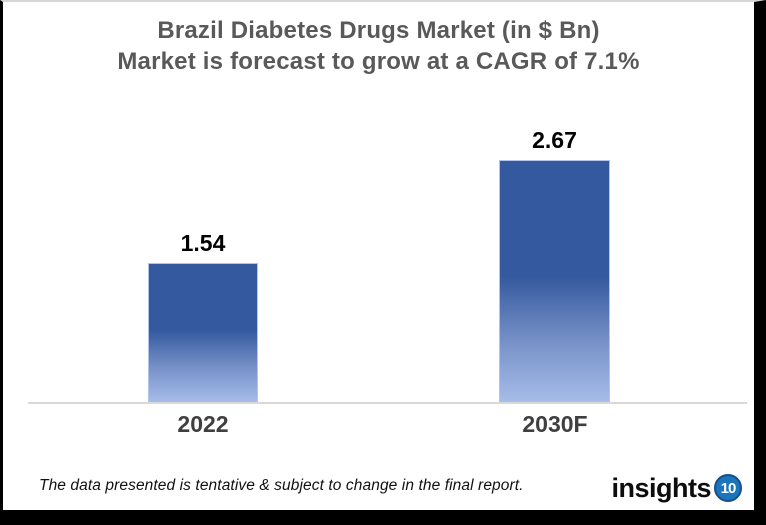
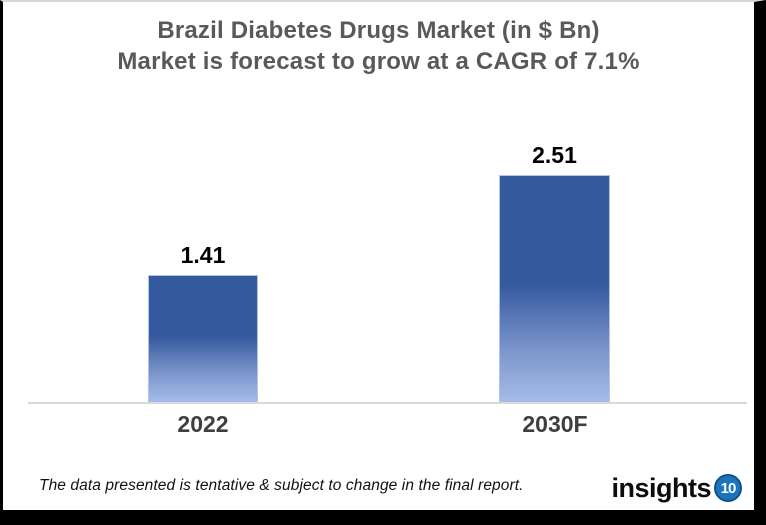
2022: 1.54 -> 1.41
2030F: 2.67 -> 2.51
